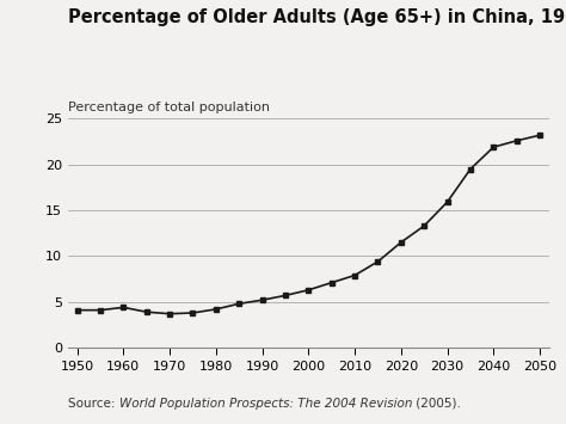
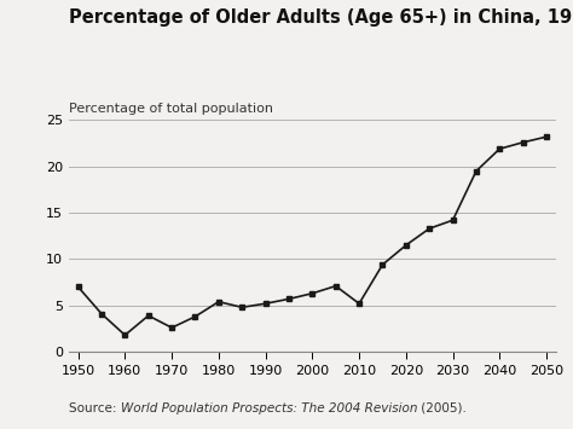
1950: 4.1 -> 7.0
1960: 4.4 -> 1.8
1970: 3.7 -> 2.6
1980: 4.2 -> 5.4
2010: 7.9 -> 5.2
2030: 15.9 -> 14.2
